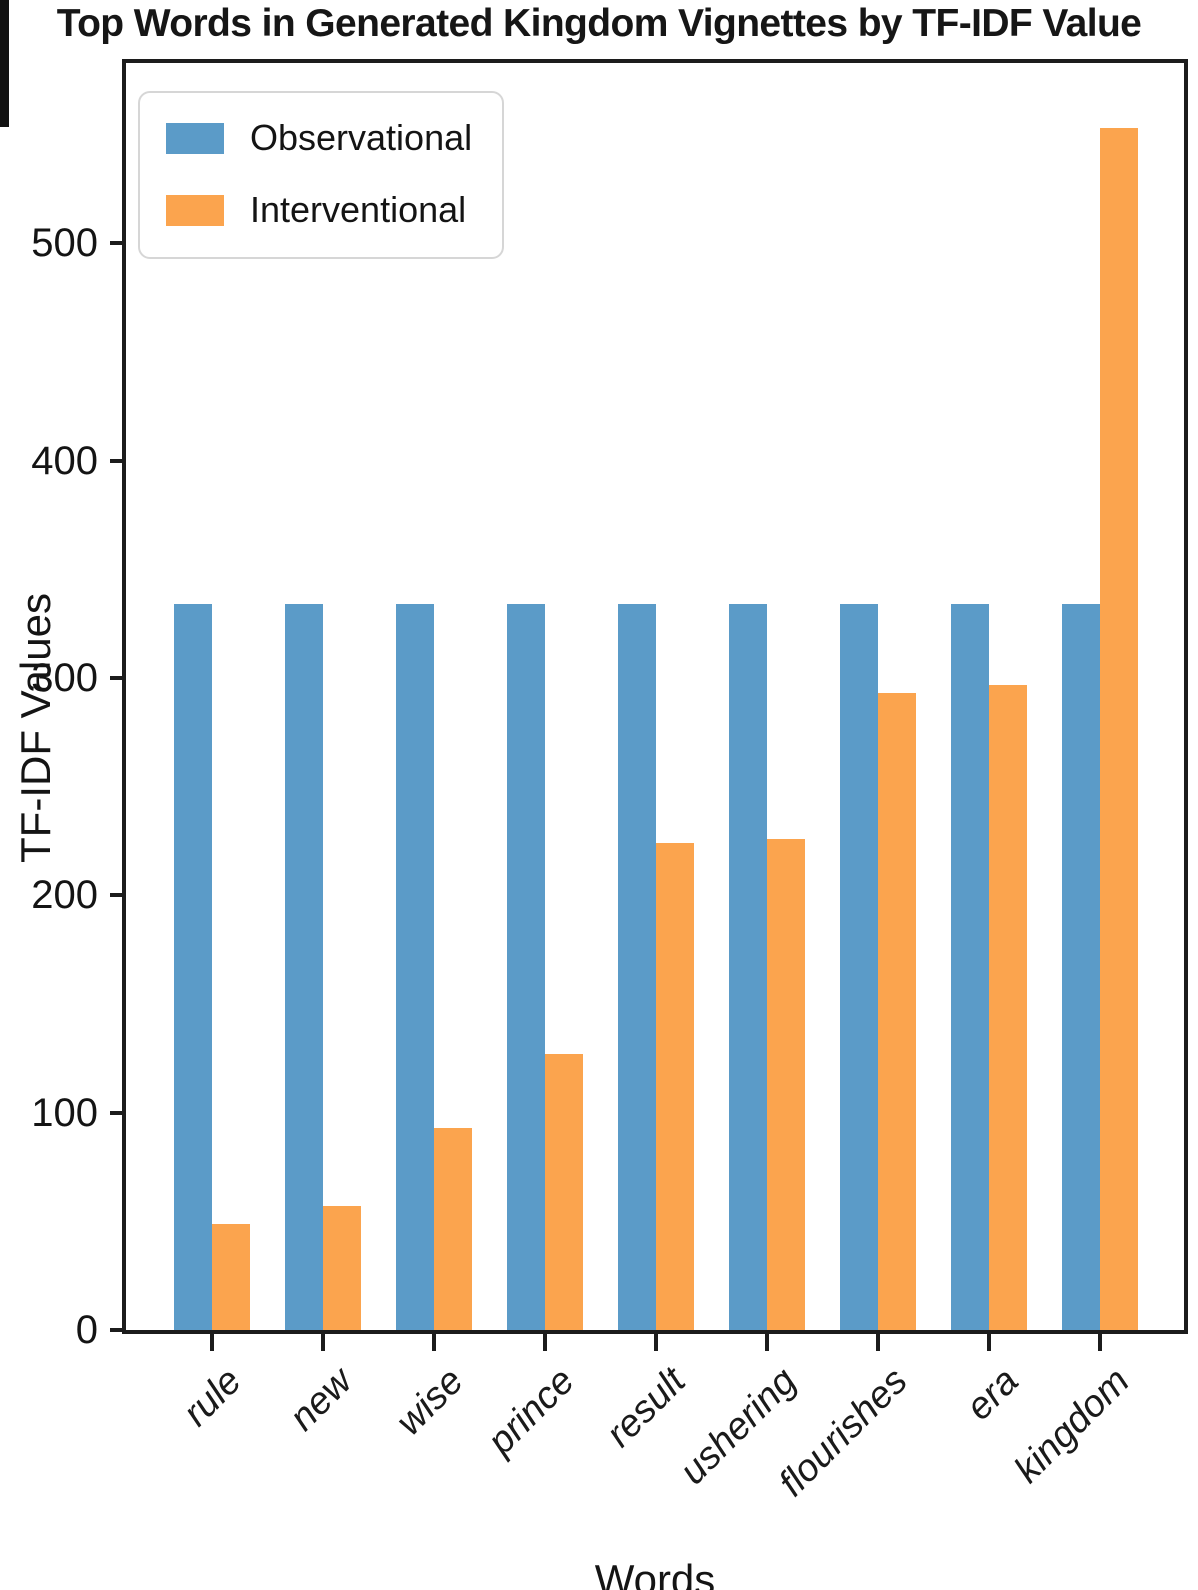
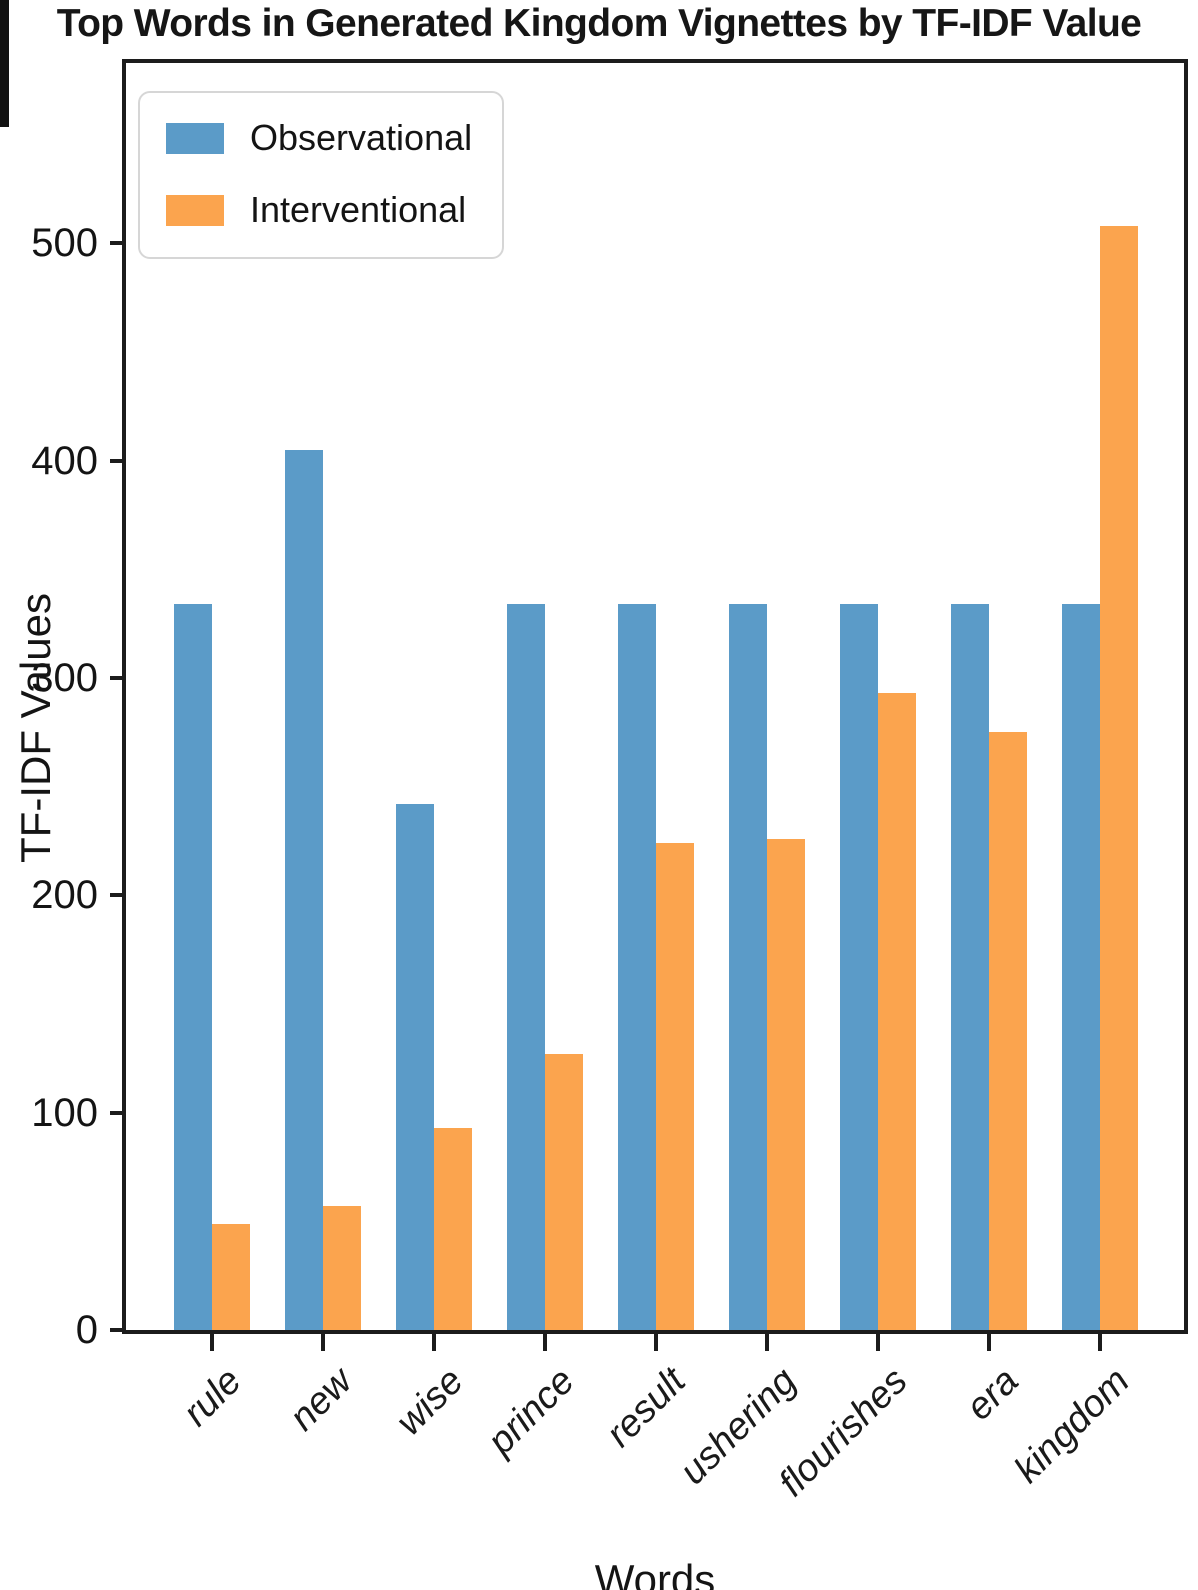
Observational/new: 334 -> 405
Observational/wise: 334 -> 242
Interventional/era: 297 -> 275
Interventional/kingdom: 553 -> 508
